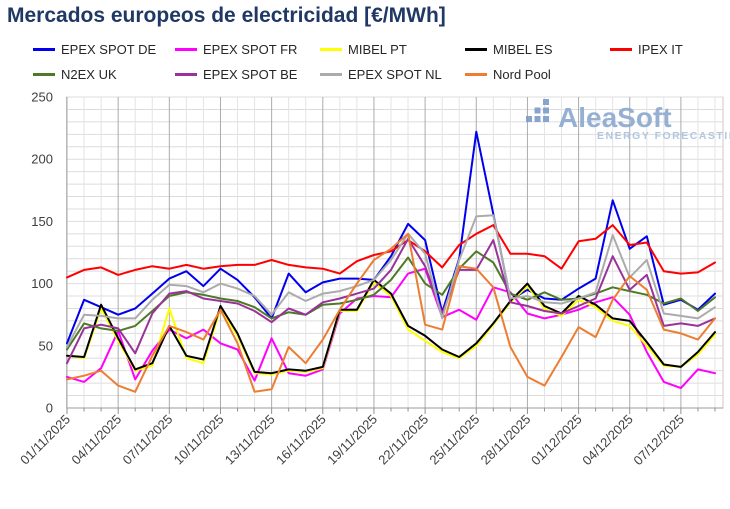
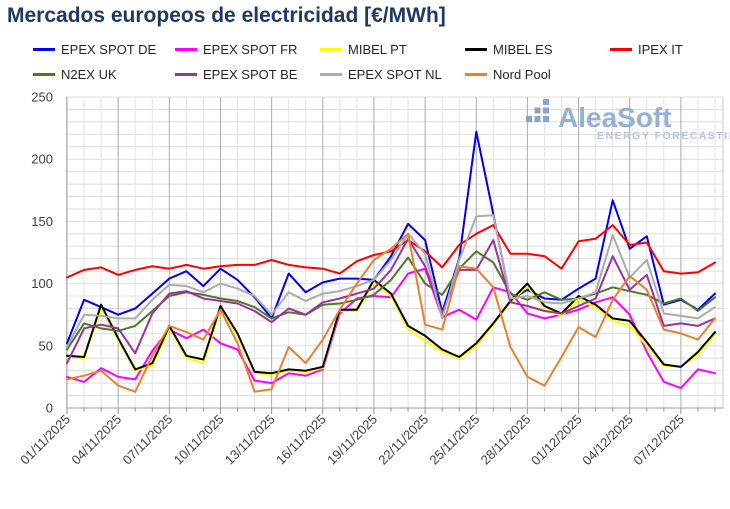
EPEX SPOT FR/04/11/2025: 62 -> 25
MIBEL PT/07/11/2025: 80 -> 64
EPEX SPOT FR/13/11/2025: 56 -> 20
